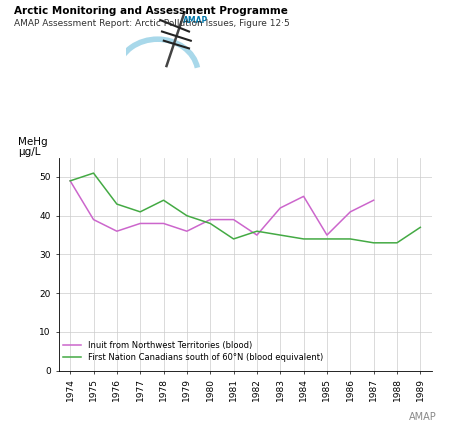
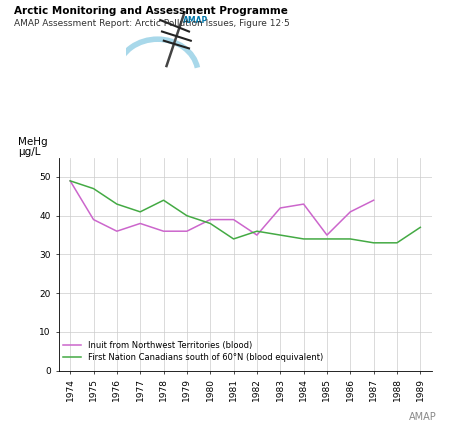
First Nation Canadians south of 60°N (blood equivalent)/1975: 51 -> 47
Inuit from Northwest Territories (blood)/1978: 38 -> 36
Inuit from Northwest Territories (blood)/1984: 45 -> 43
